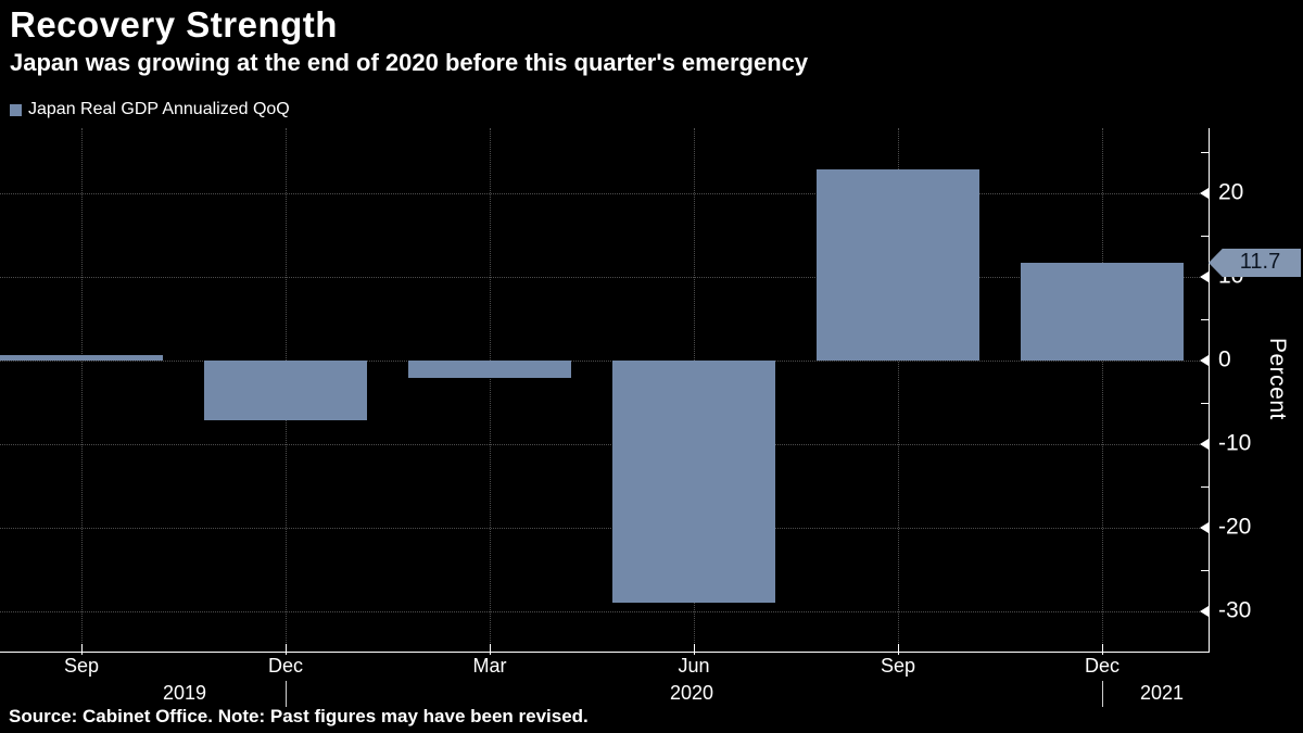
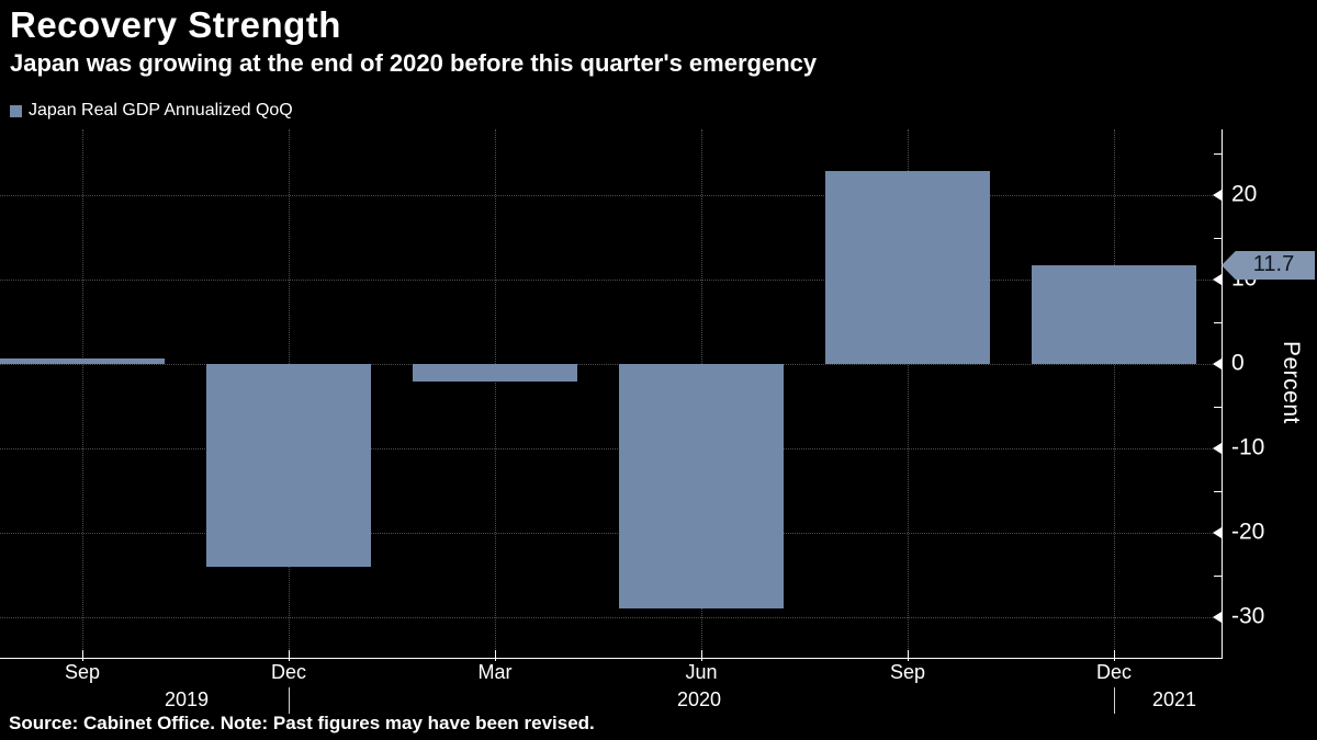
Dec 2019: -7 -> -24
